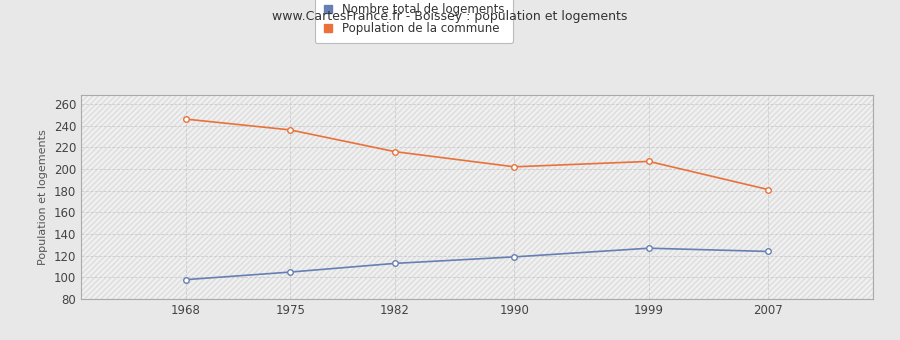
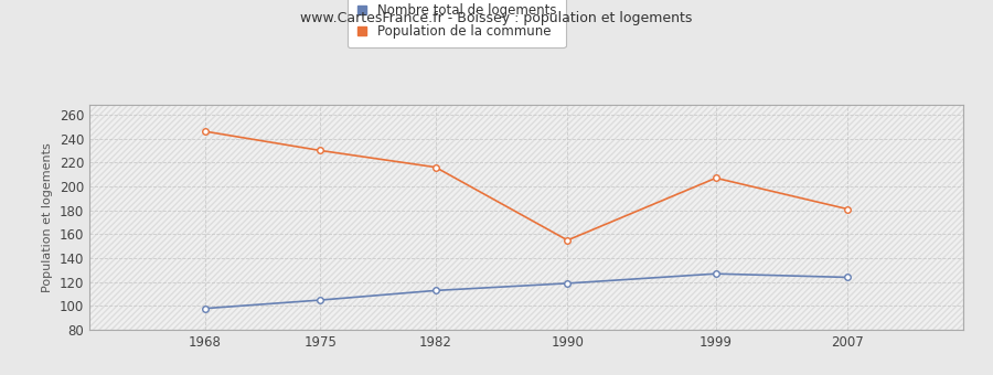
Population de la commune/1975: 236 -> 230
Population de la commune/1990: 202 -> 155
